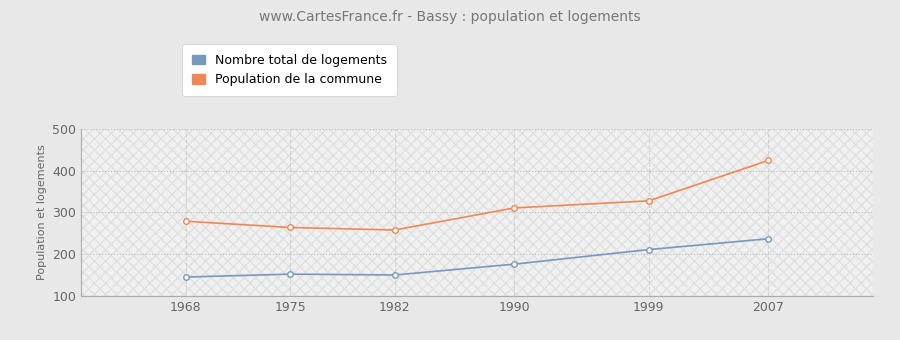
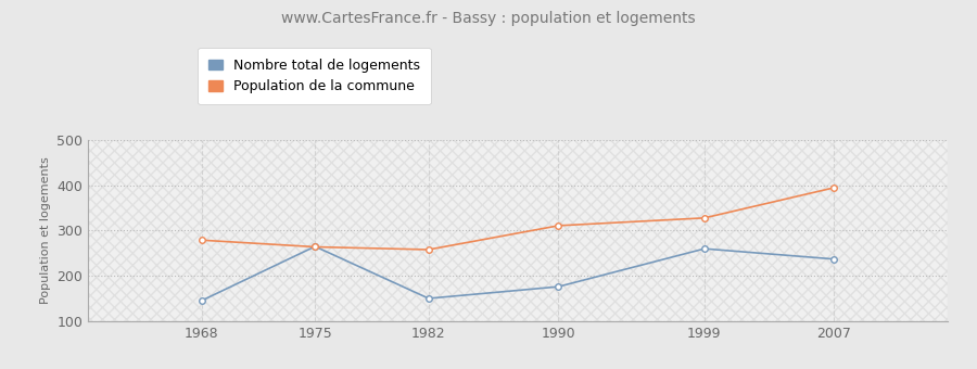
Nombre total de logements/1975: 152 -> 265
Nombre total de logements/1999: 211 -> 260
Population de la commune/2007: 425 -> 395
